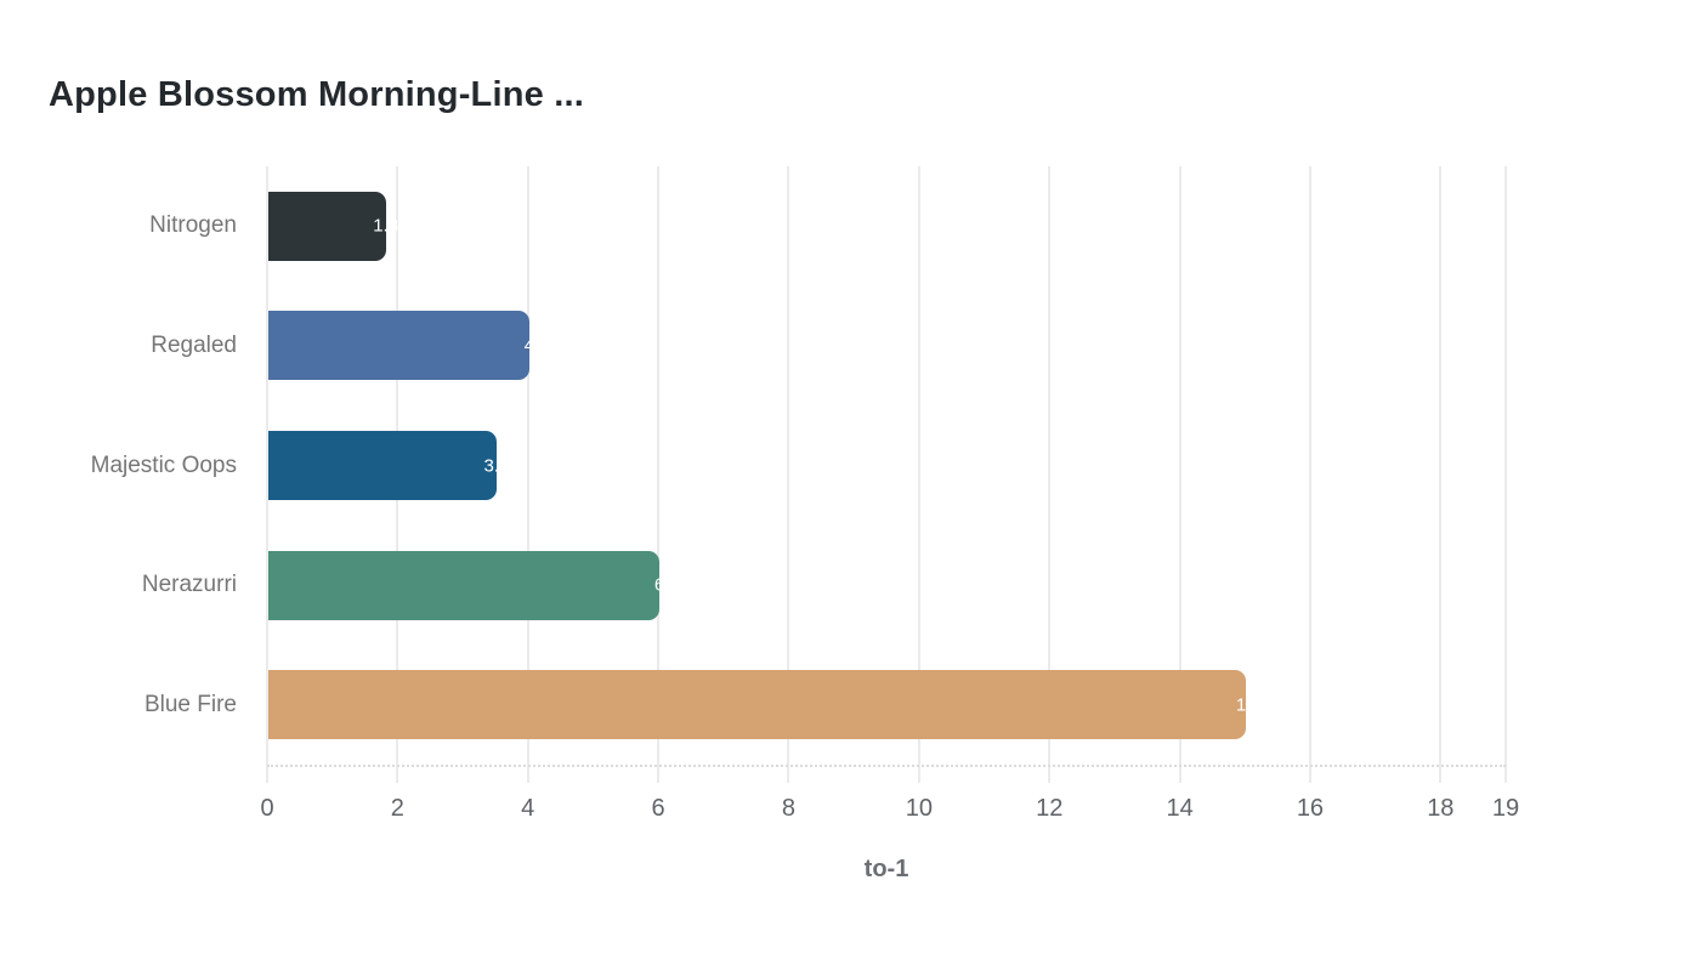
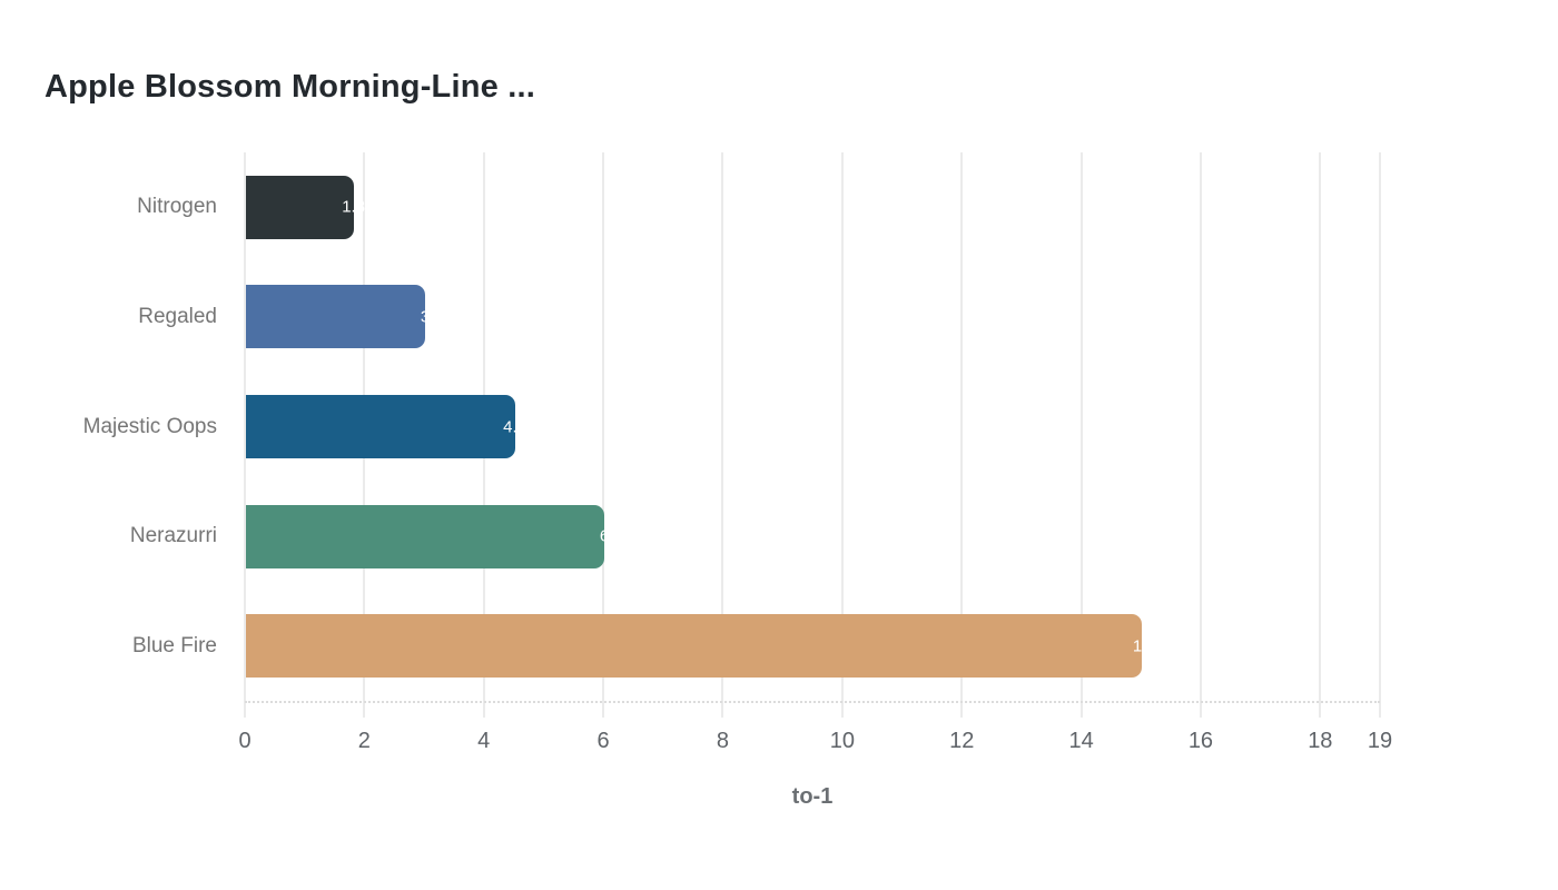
Regaled: 4 -> 3
Majestic Oops: 3.5 -> 4.5
